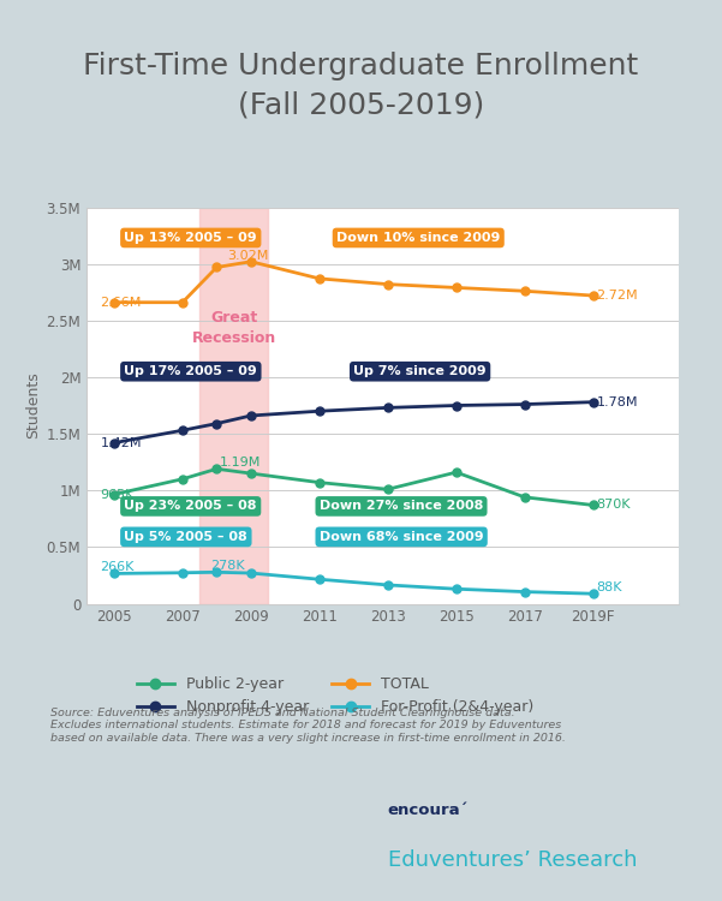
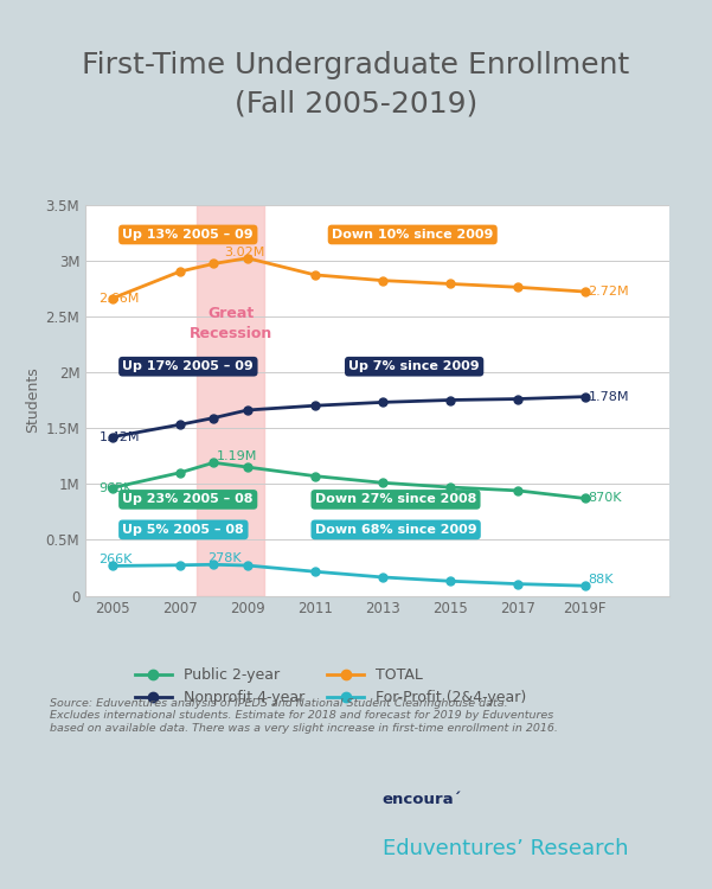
TOTAL/2007: 2.66M -> 2.90M
Public 2-year/2015: 1.16M -> 0.97M
